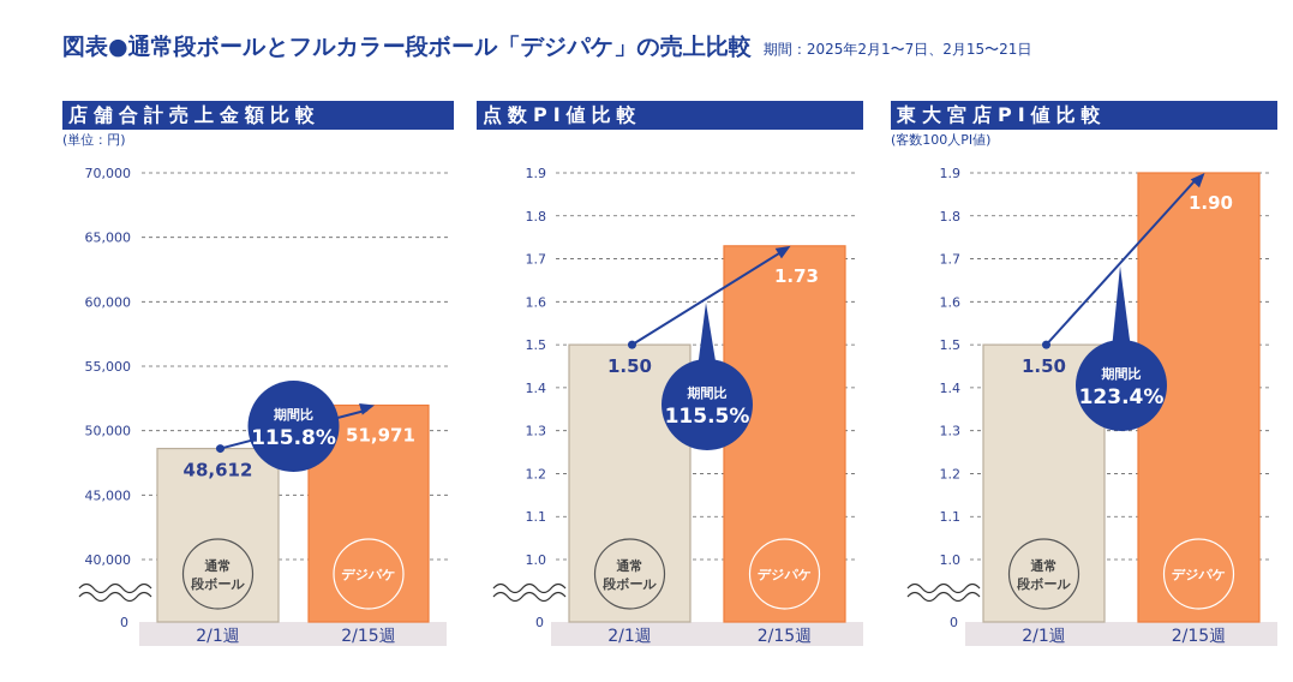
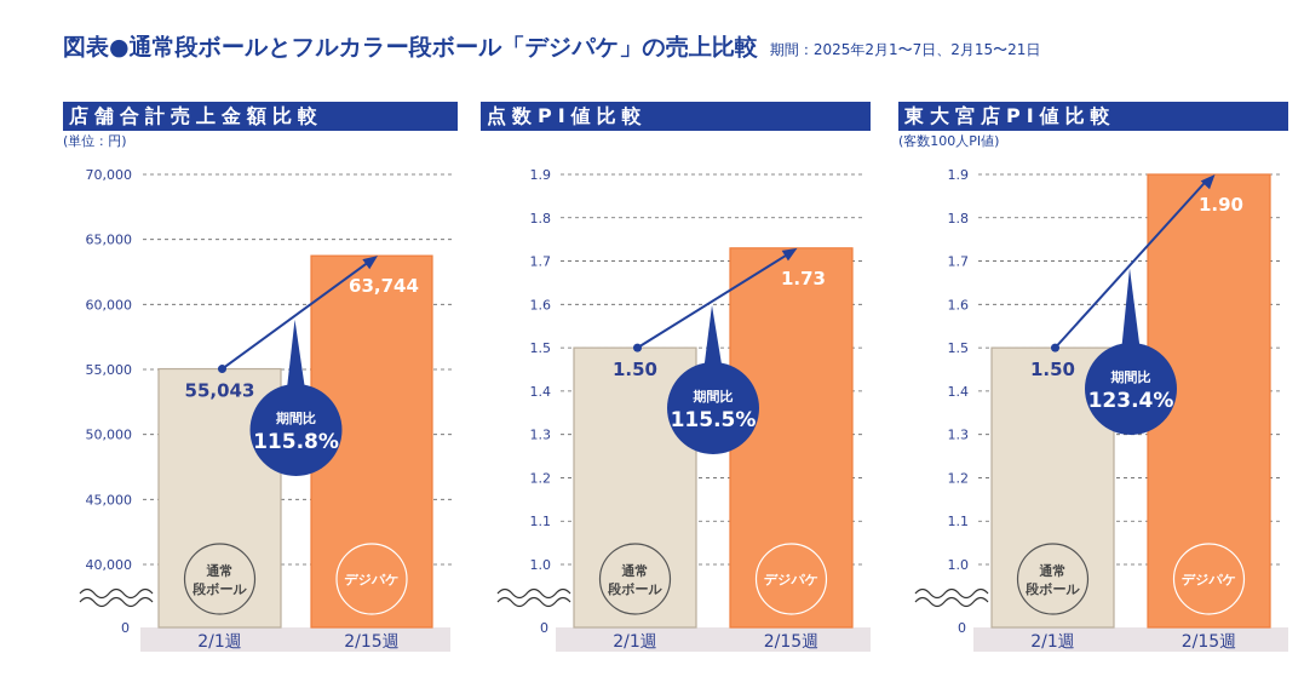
店舗合計売上金額比較/2/1週: 48,612 -> 55,043
店舗合計売上金額比較/2/15週: 51,971 -> 63,744
